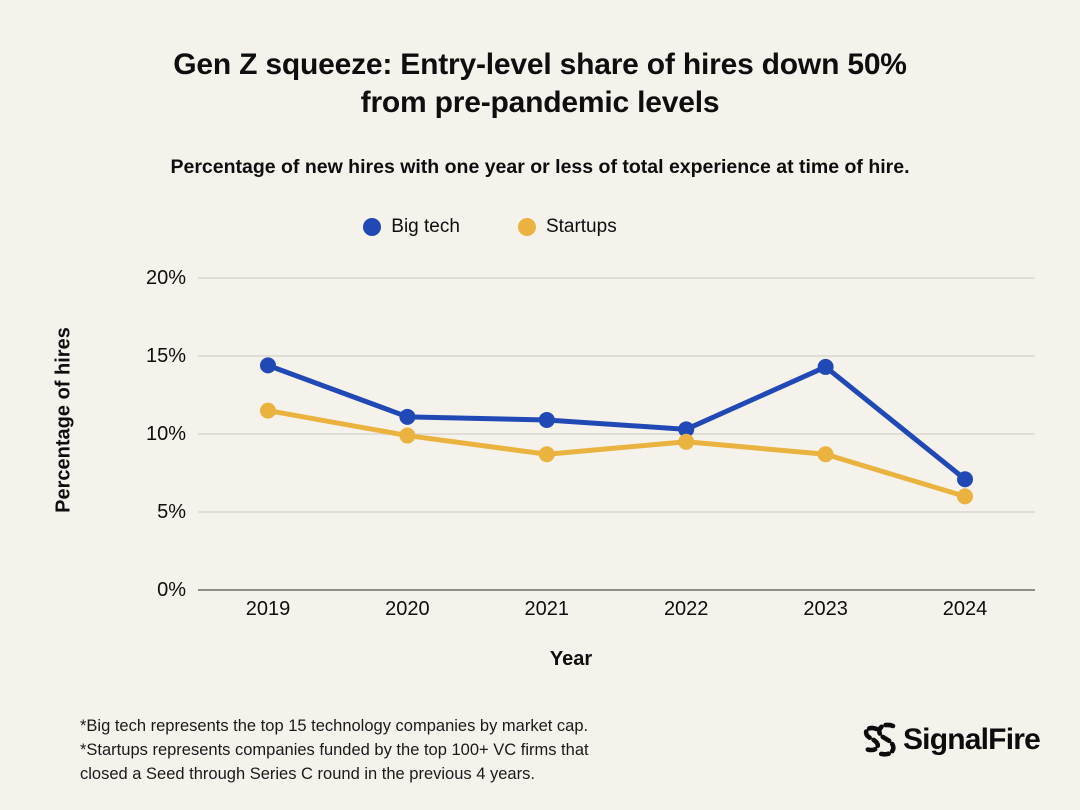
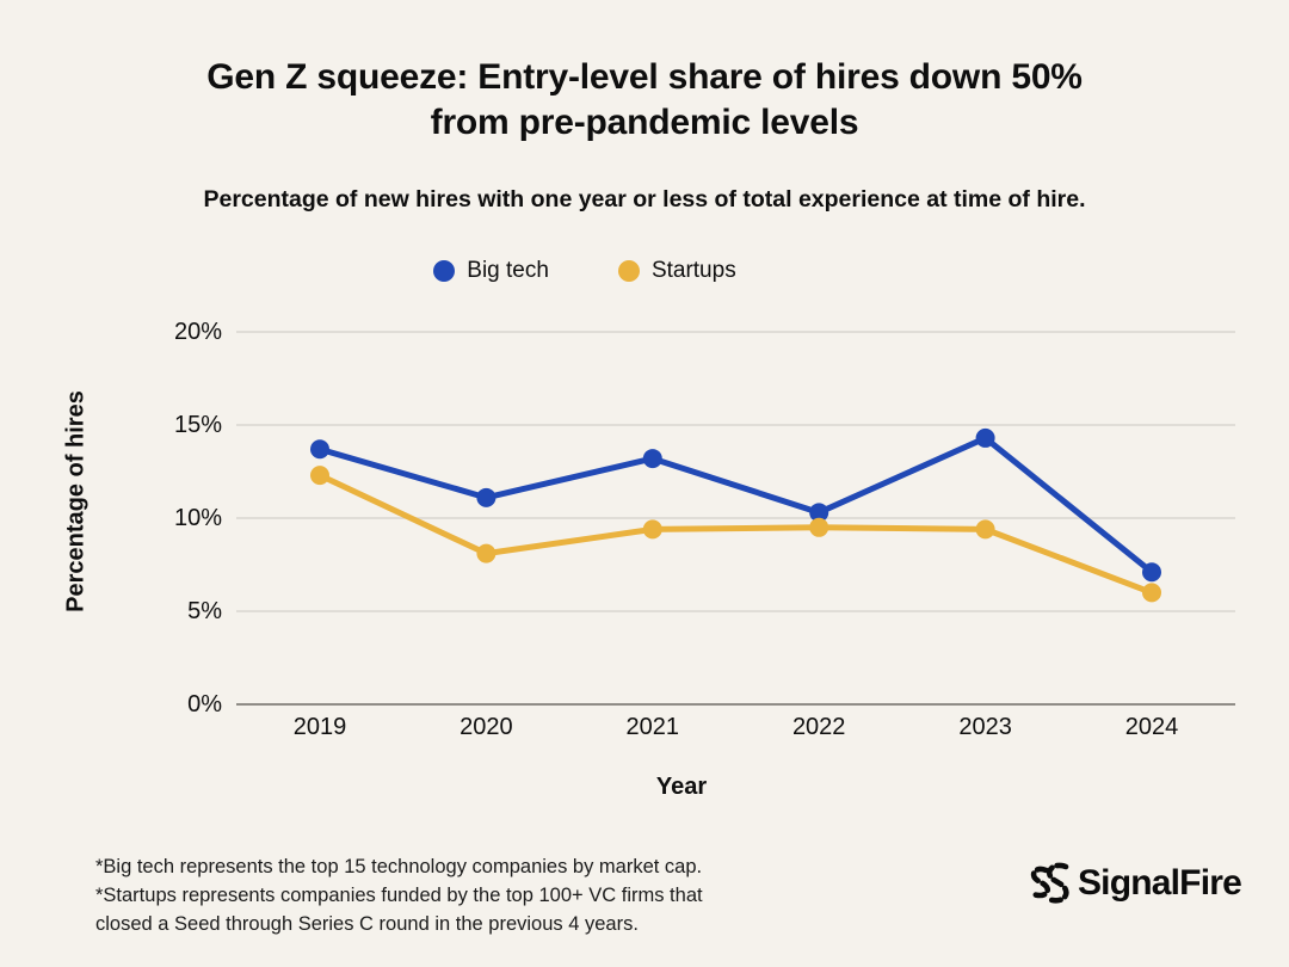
Big tech/2019: 14.4% -> 13.7%
Startups/2019: 11.5% -> 12.3%
Startups/2020: 9.9% -> 8.1%
Big tech/2021: 10.9% -> 13.2%
Startups/2021: 8.7% -> 9.4%
Startups/2023: 8.7% -> 9.4%
